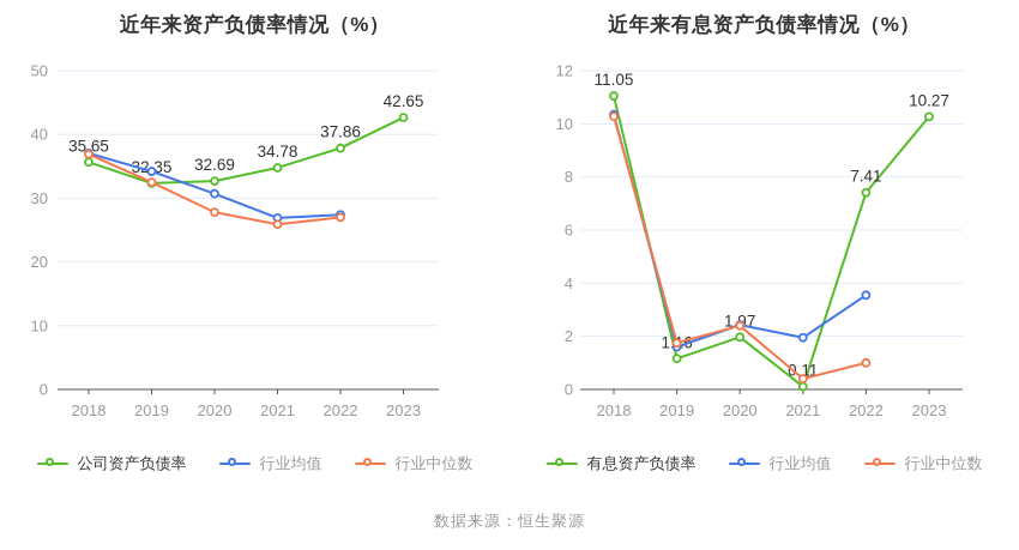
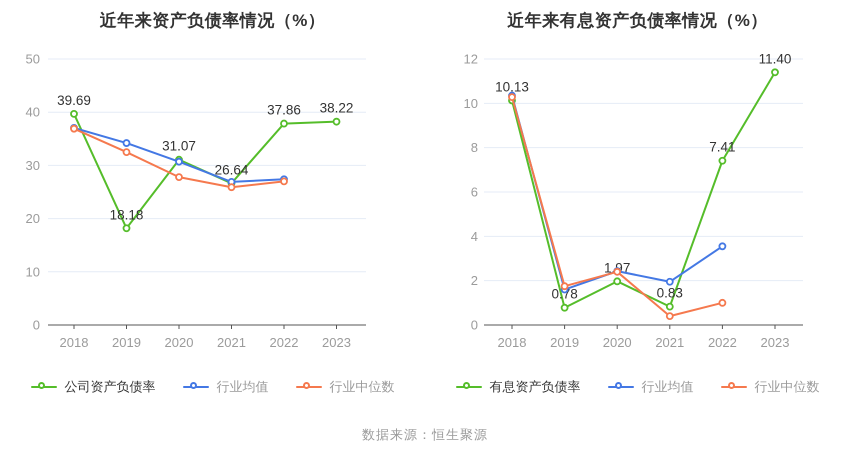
近年来资产负债率情况（%）/公司资产负债率/2018: 35.65 -> 39.69
近年来资产负债率情况（%）/公司资产负债率/2019: 32.35 -> 18.18
近年来资产负债率情况（%）/公司资产负债率/2020: 32.69 -> 31.07
近年来资产负债率情况（%）/公司资产负债率/2021: 34.78 -> 26.64
近年来资产负债率情况（%）/公司资产负债率/2023: 42.65 -> 38.22
近年来有息资产负债率情况（%）/有息资产负债率/2018: 11.05 -> 10.13
近年来有息资产负债率情况（%）/有息资产负债率/2019: 1.16 -> 0.78
近年来有息资产负债率情况（%）/有息资产负债率/2021: 0.11 -> 0.83
近年来有息资产负债率情况（%）/有息资产负债率/2023: 10.27 -> 11.40
